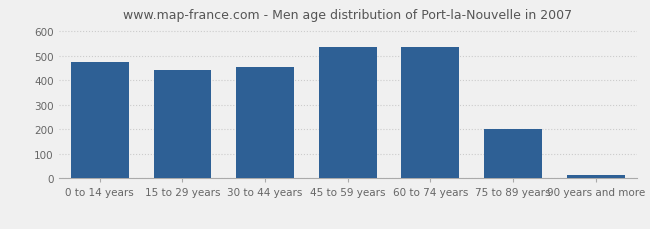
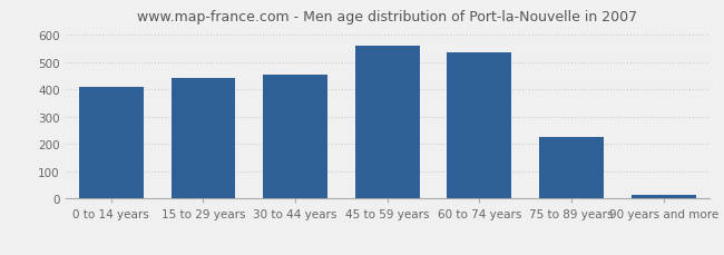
0 to 14 years: 475 -> 412
45 to 59 years: 535 -> 560
75 to 89 years: 200 -> 228
